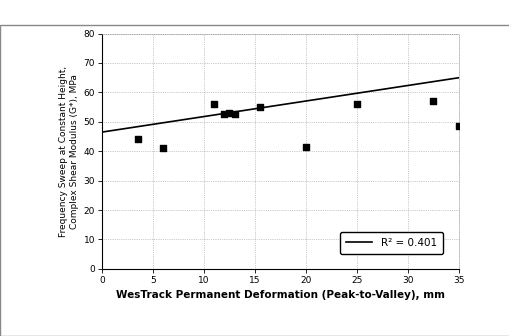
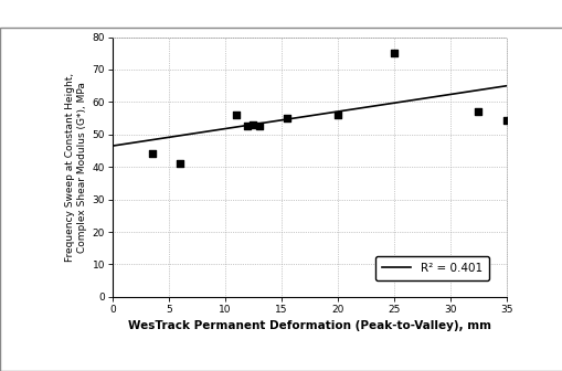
20: 41.5 -> 56.0
25: 56.0 -> 75.0
35: 48.5 -> 54.5
